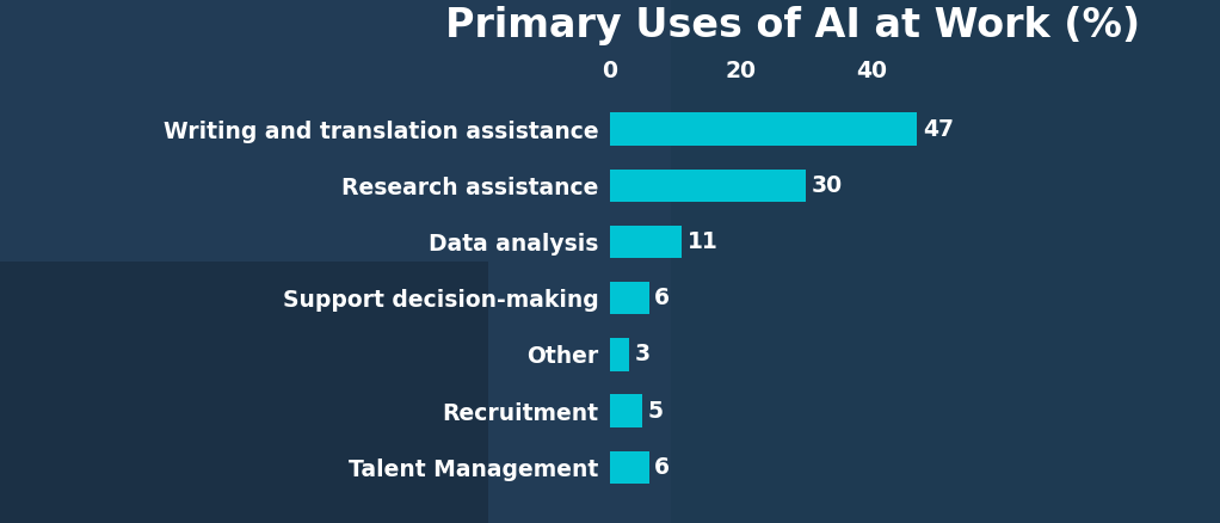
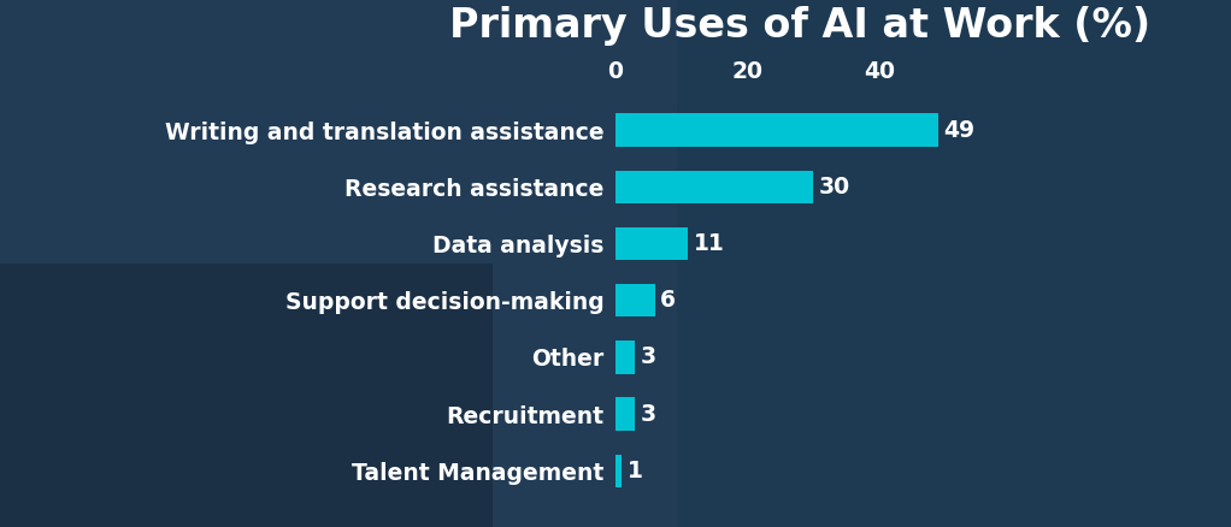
Writing and translation assistance: 47 -> 49
Recruitment: 5 -> 3
Talent Management: 6 -> 1
